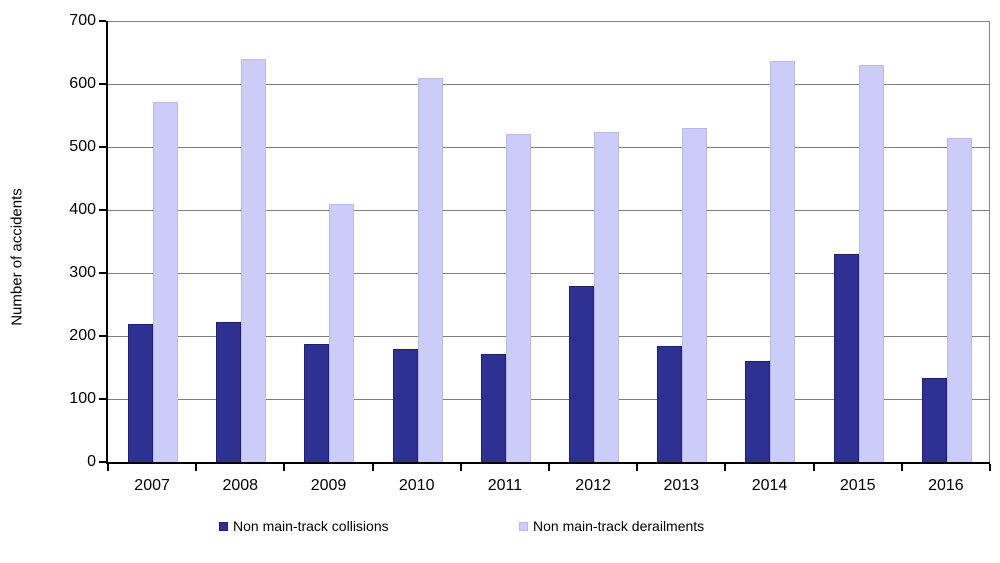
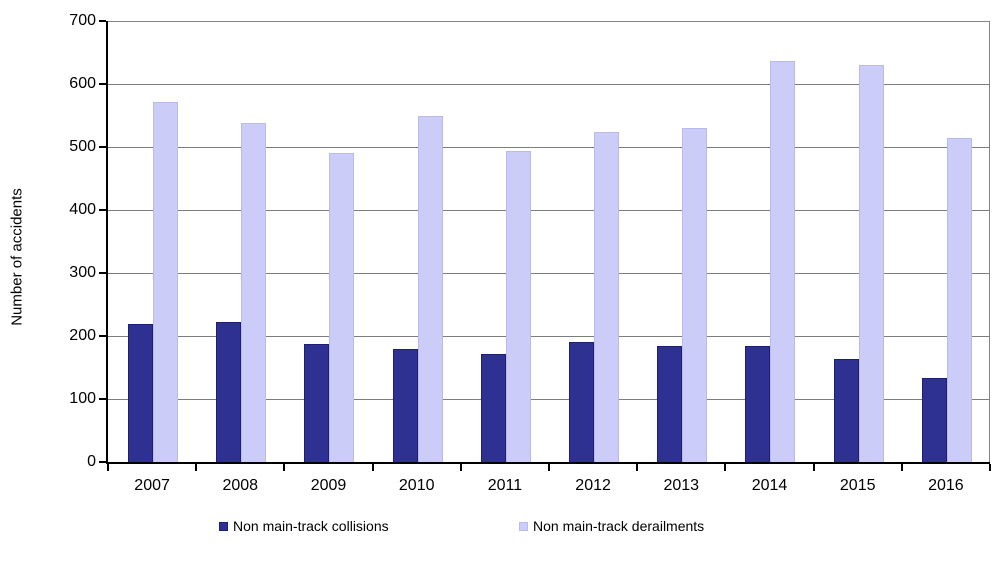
Non main-track derailments/2008: 640 -> 540
Non main-track derailments/2009: 410 -> 490
Non main-track derailments/2010: 610 -> 550
Non main-track derailments/2011: 520 -> 490
Non main-track collisions/2012: 280 -> 190
Non main-track collisions/2014: 160 -> 180
Non main-track collisions/2015: 330 -> 160
